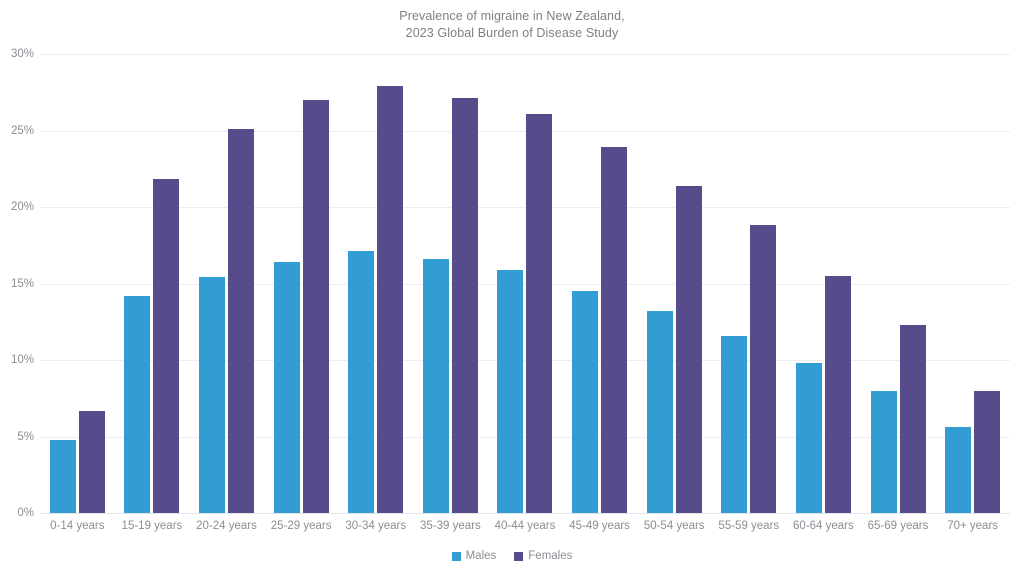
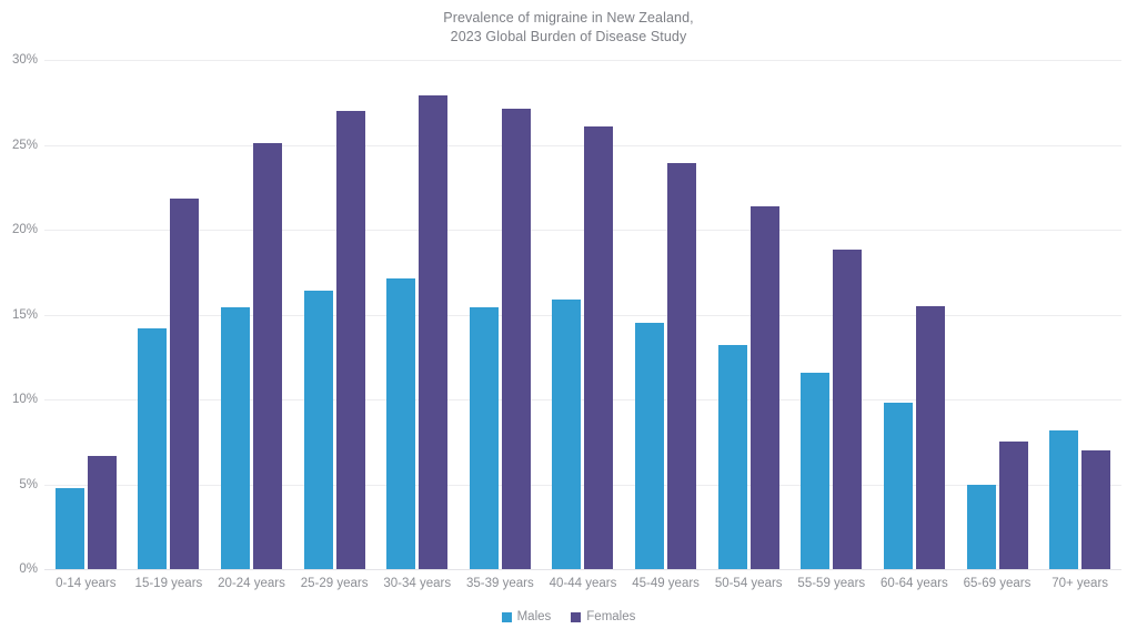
Males/35-39 years: 16.6% -> 15.4%
Males/65-69 years: 8.0% -> 5.0%
Females/65-69 years: 12.3% -> 7.5%
Males/70+ years: 5.6% -> 8.2%
Females/70+ years: 8.0% -> 7.0%
